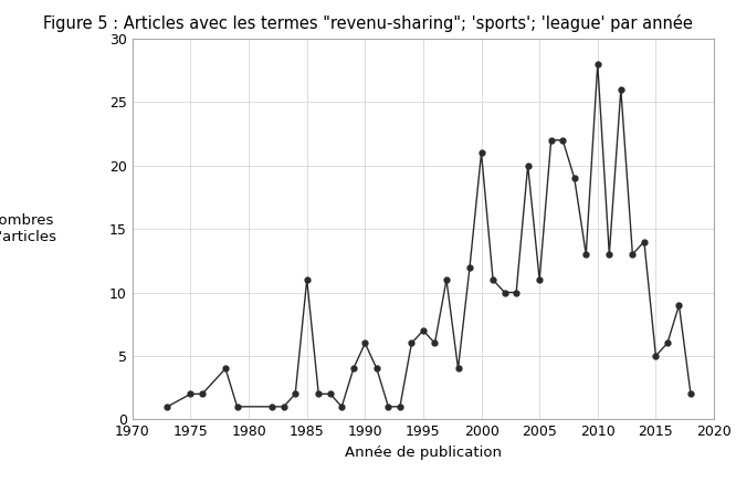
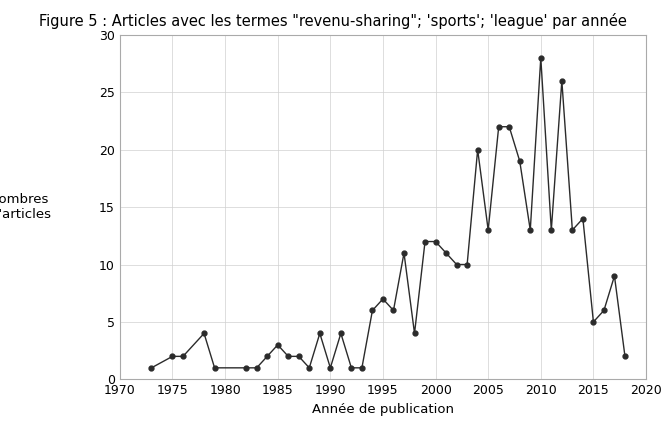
1985: 11 -> 3
1990: 6 -> 1
2000: 21 -> 12
2005: 11 -> 13
